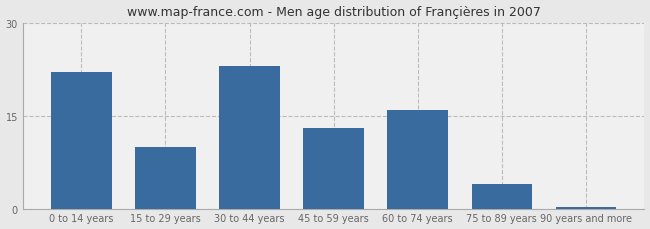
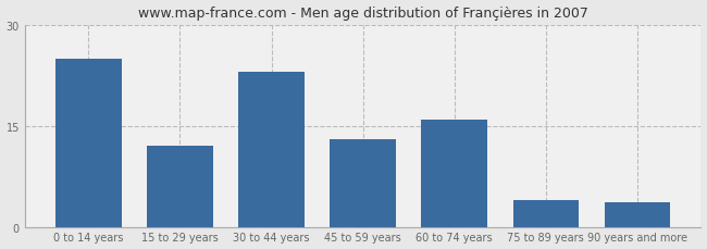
0 to 14 years: 22.0 -> 25.0
15 to 29 years: 10.0 -> 12.0
90 years and more: 0.3 -> 3.6
